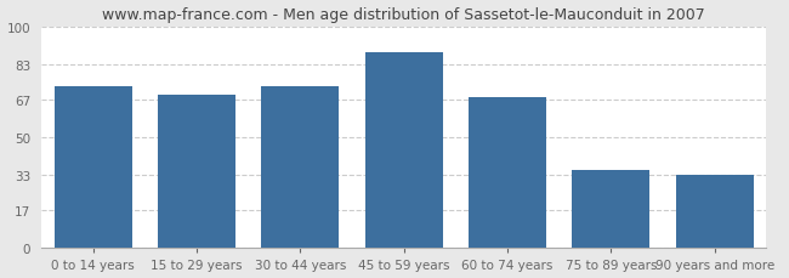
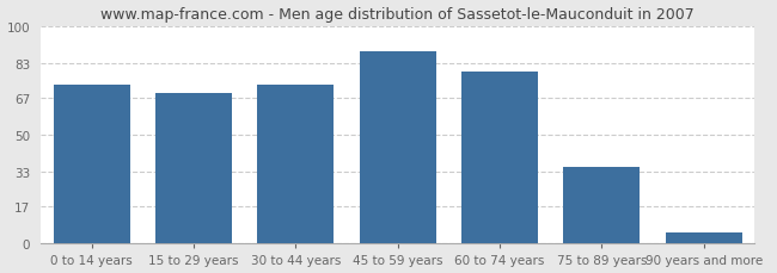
60 to 74 years: 68 -> 79
90 years and more: 33 -> 5
